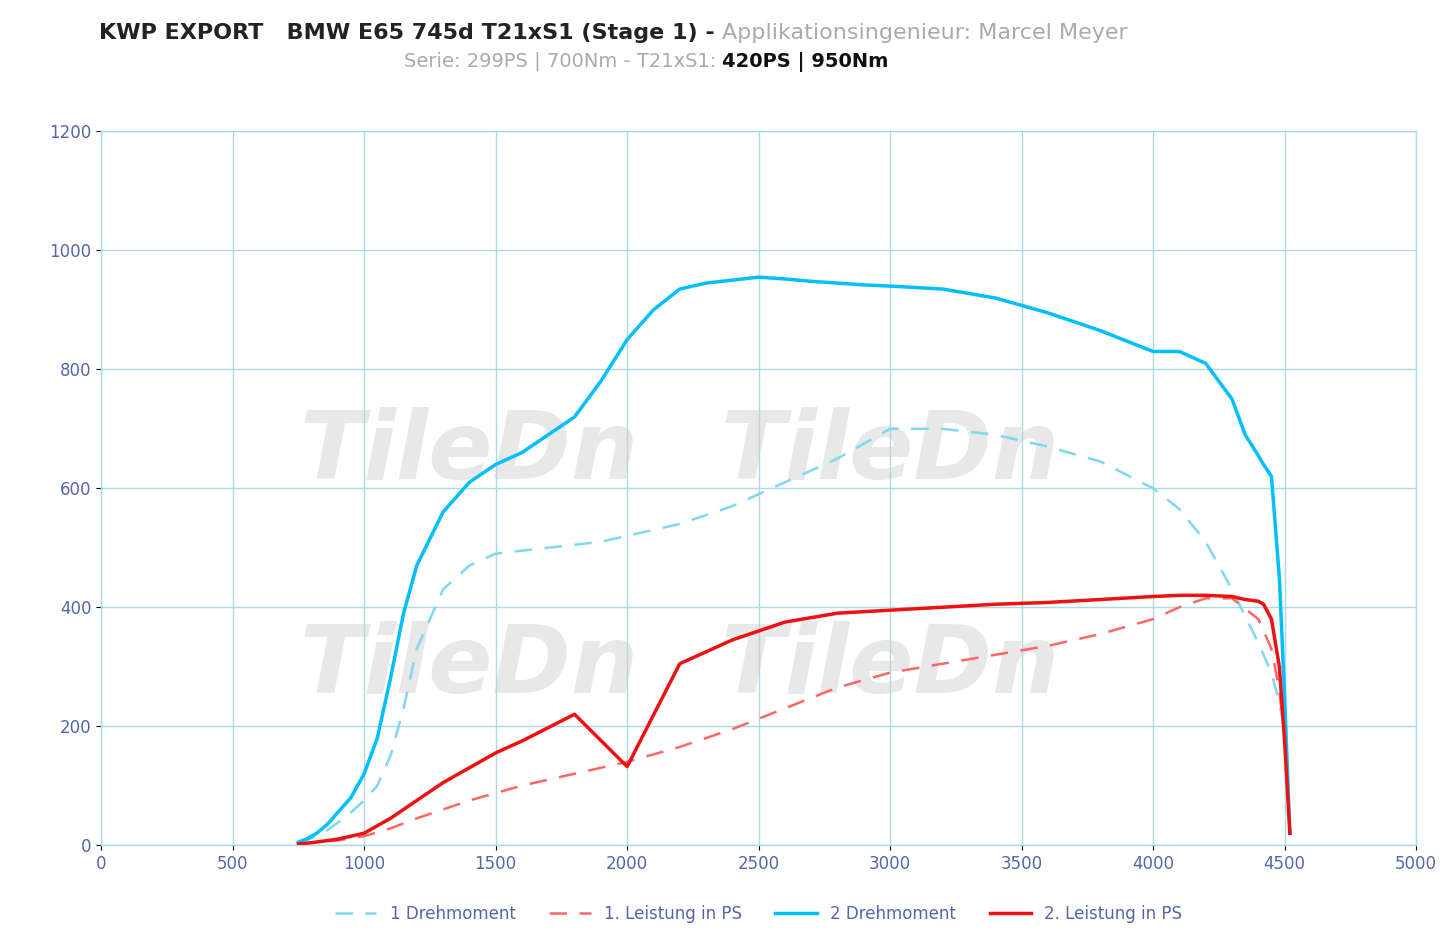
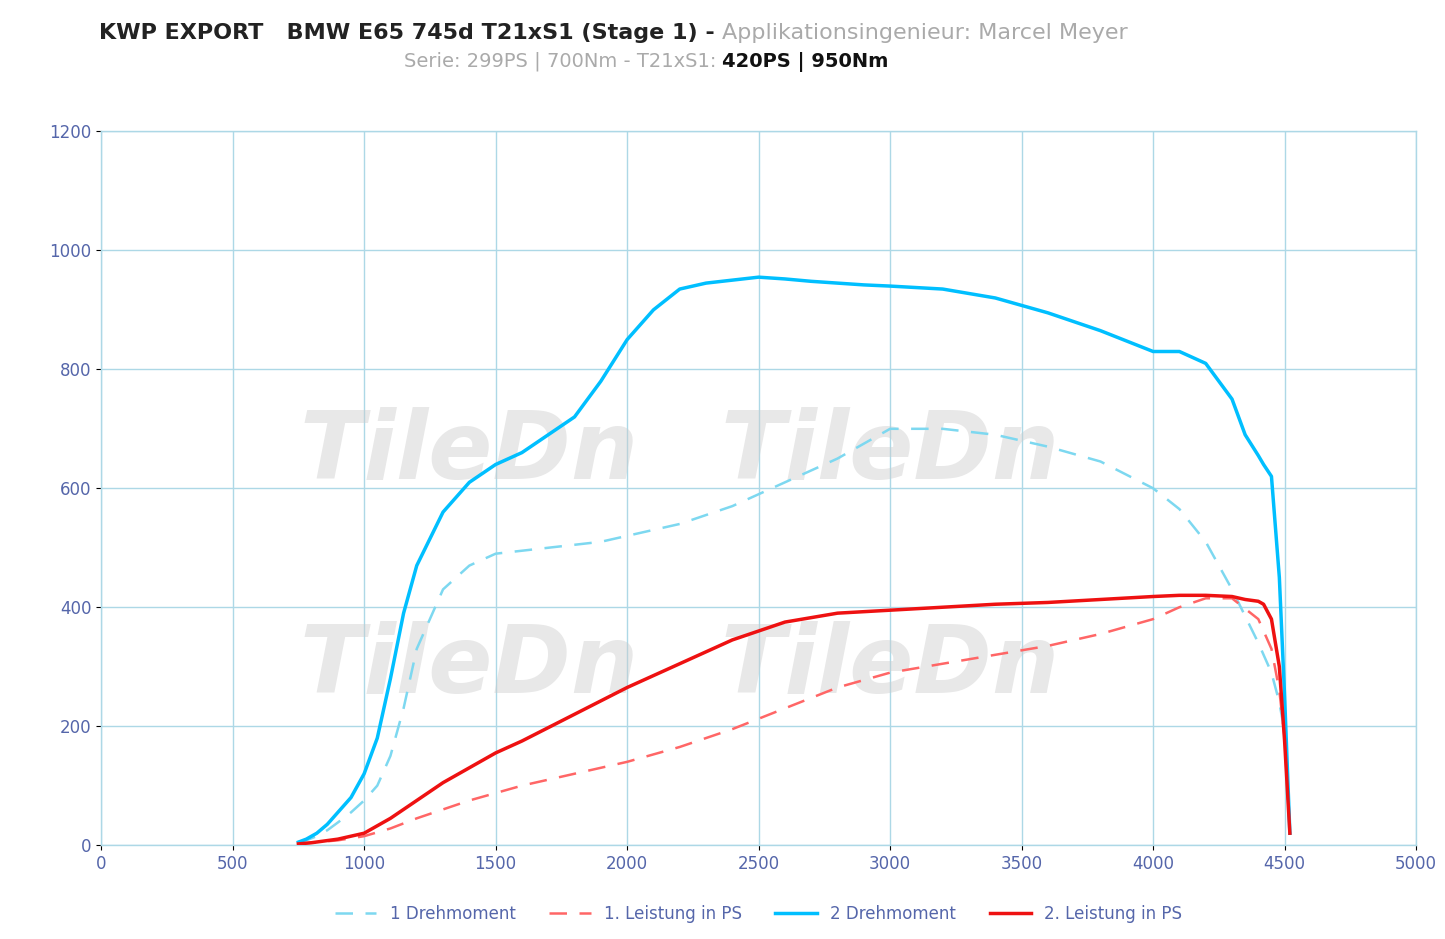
2. Leistung in PS/2000: 132 -> 265
